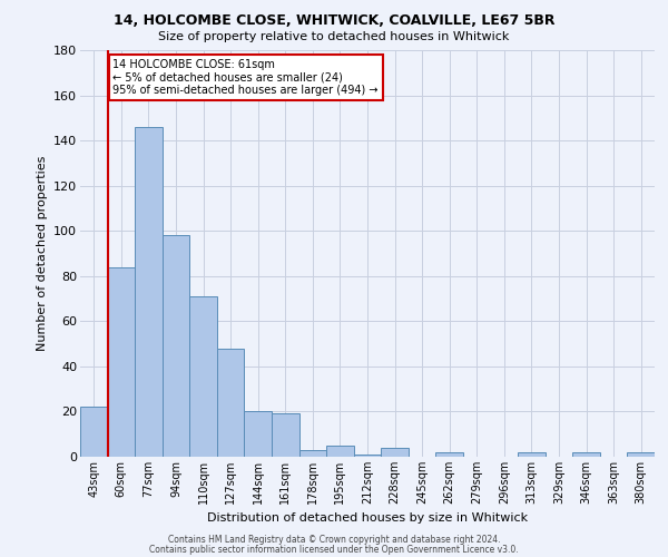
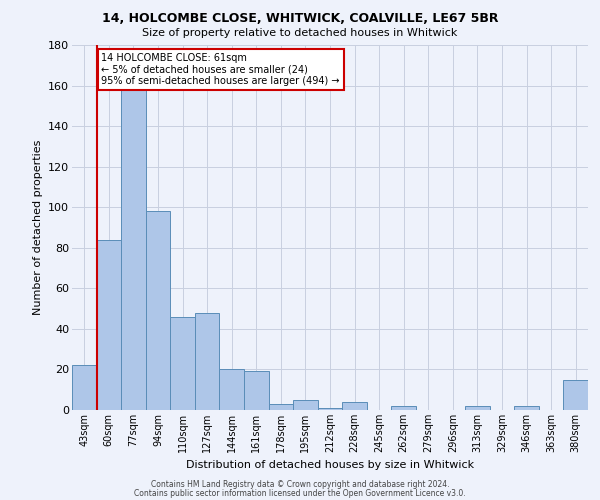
77sqm: 146 -> 159
110sqm: 71 -> 46
380sqm: 2 -> 15
